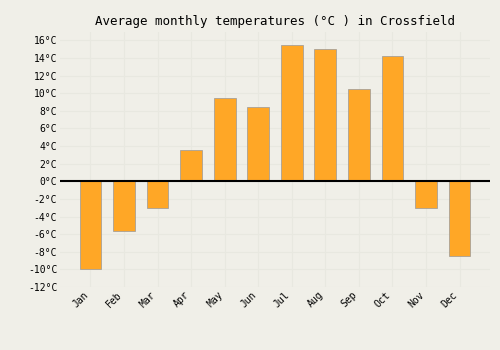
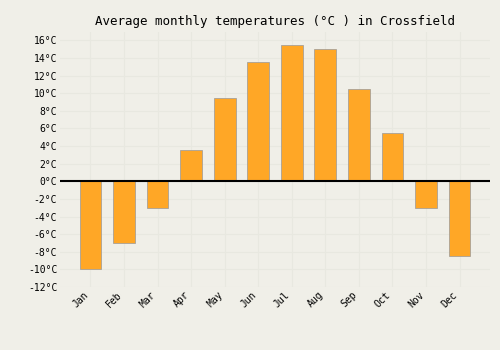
Feb: -5.6°C -> -7.0°C
Jun: 8.4°C -> 13.5°C
Oct: 14.2°C -> 5.5°C
